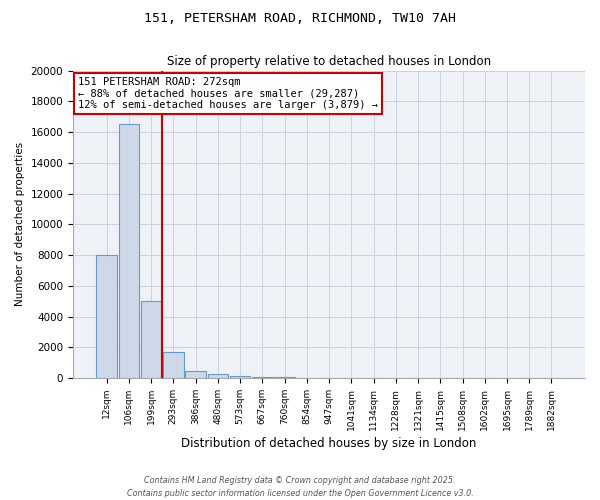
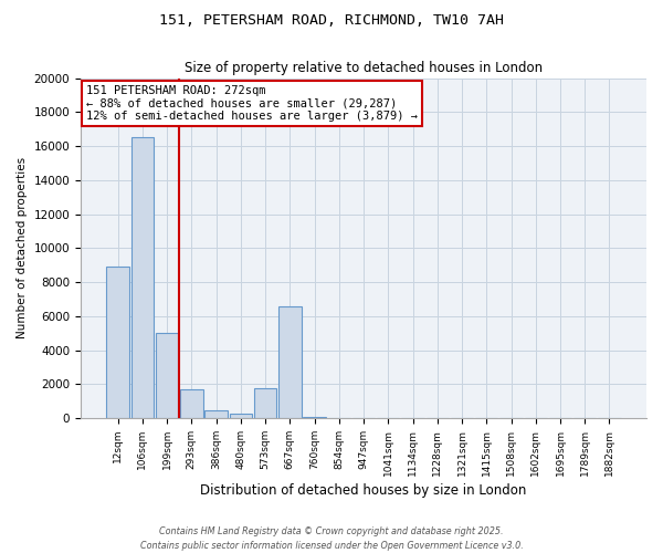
12sqm: 8000 -> 8900
573sqm: 200 -> 1800
667sqm: 100 -> 6600
